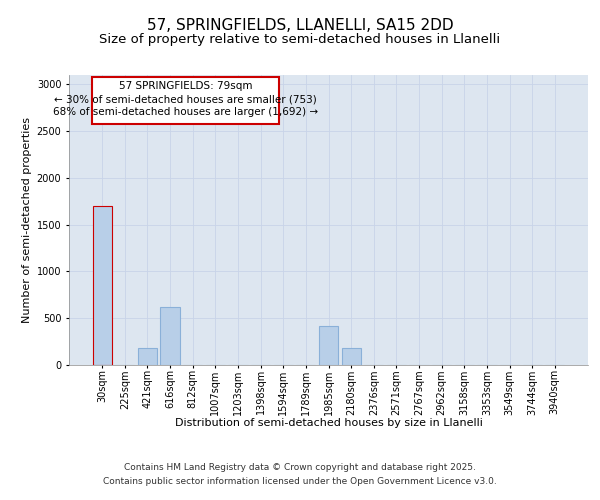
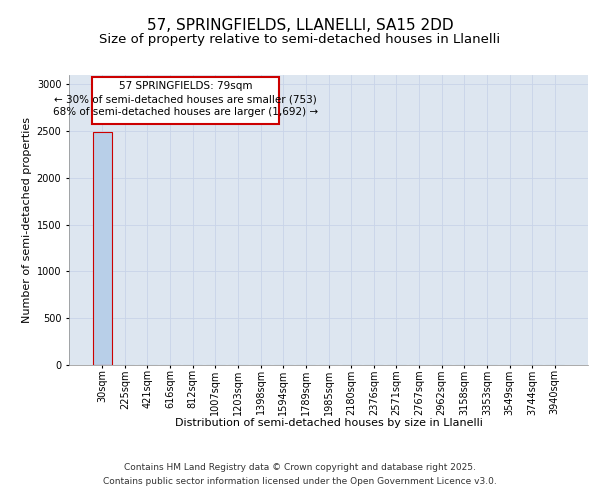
30sqm: 1700 -> 2490
421sqm: 180 -> 0
616sqm: 620 -> 0
1985sqm: 420 -> 0
2180sqm: 180 -> 0
